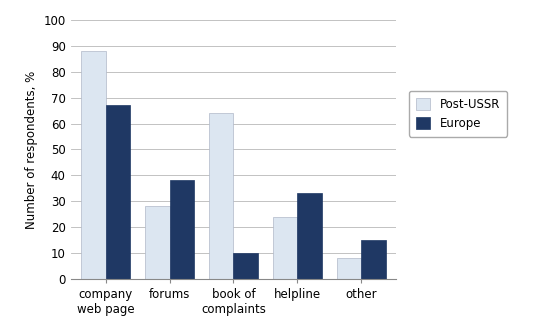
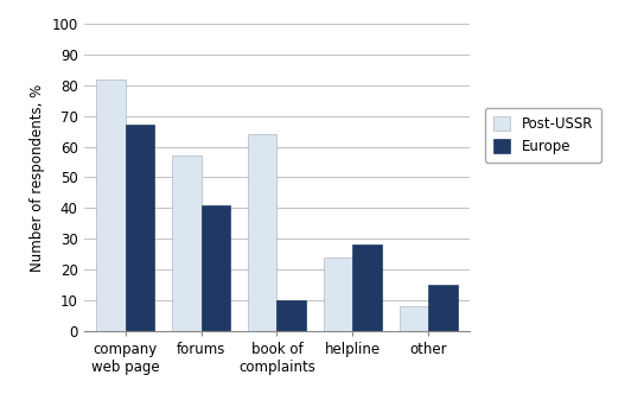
Post-USSR/company web page: 88 -> 82
Post-USSR/forums: 28 -> 57
Europe/forums: 38 -> 41
Europe/helpline: 33 -> 28
